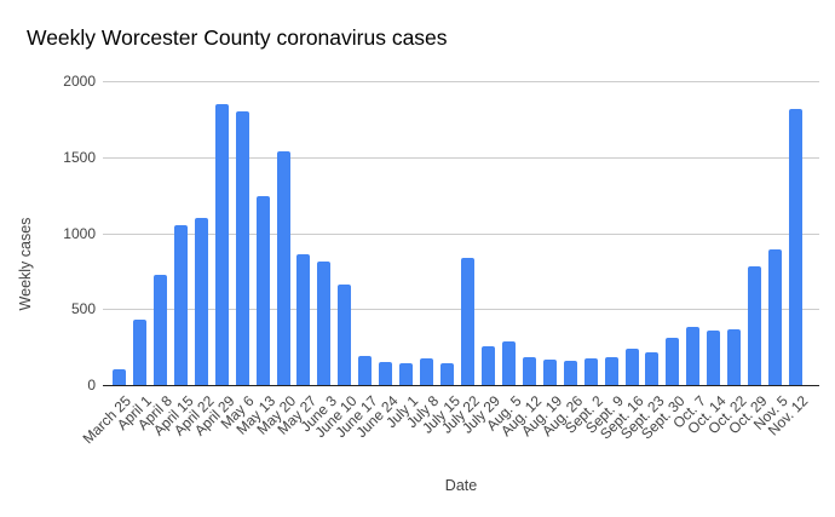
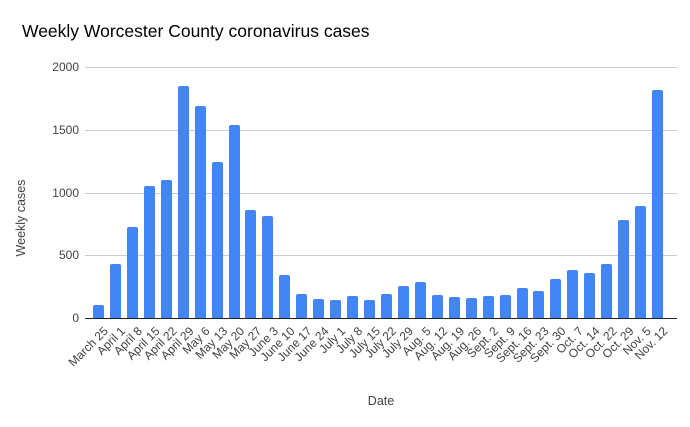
May 6: 1800 -> 1690
June 10: 660 -> 340
July 22: 840 -> 190
Oct. 22: 370 -> 430
